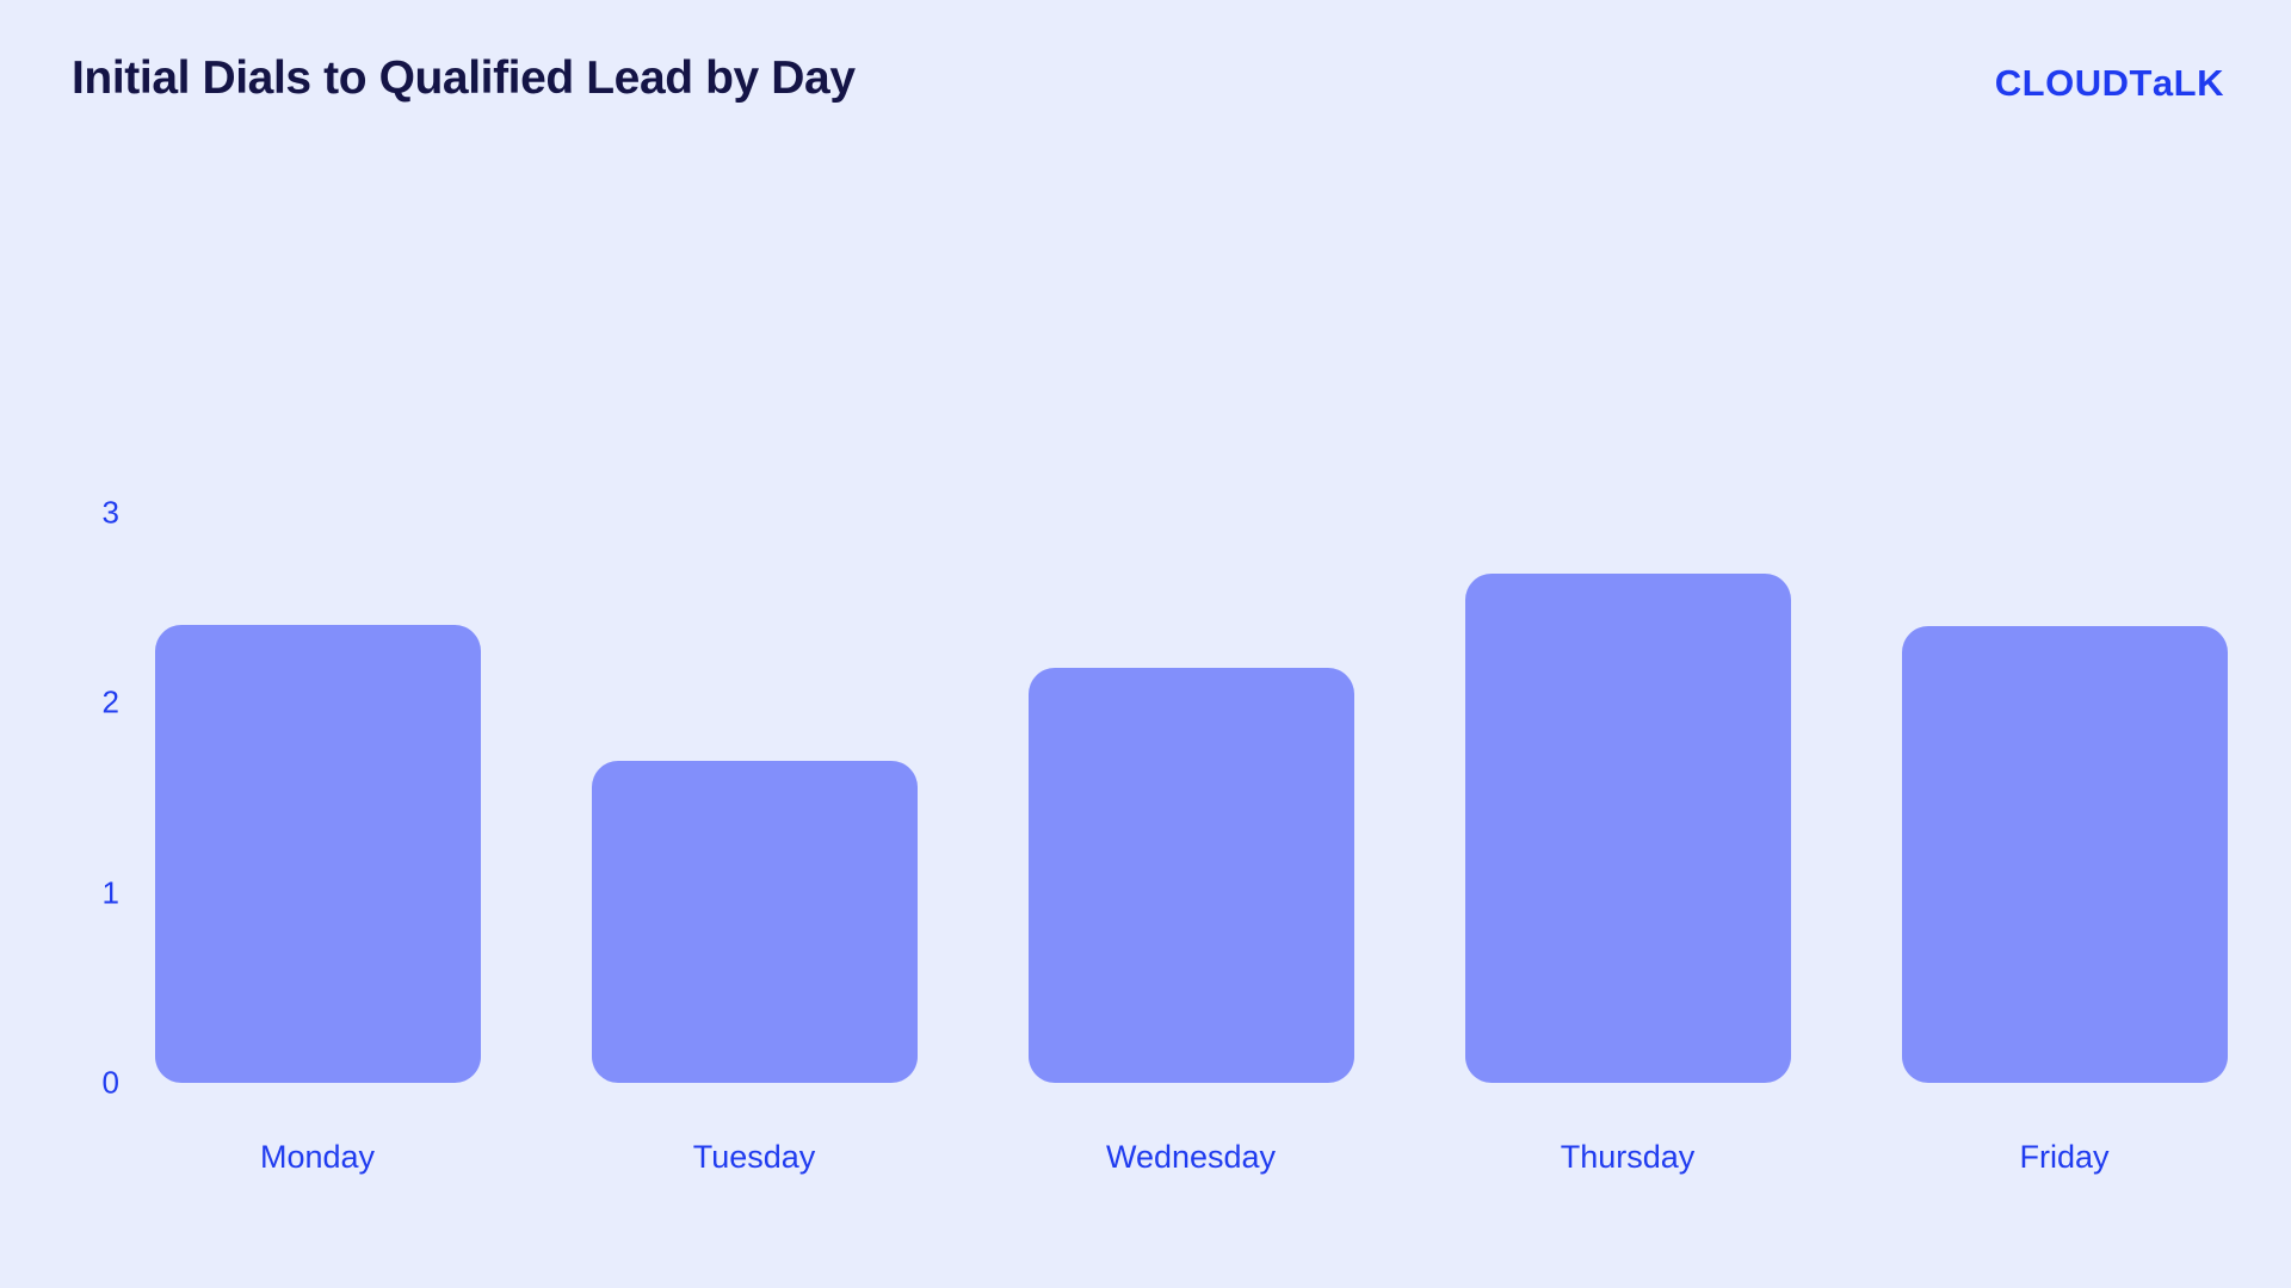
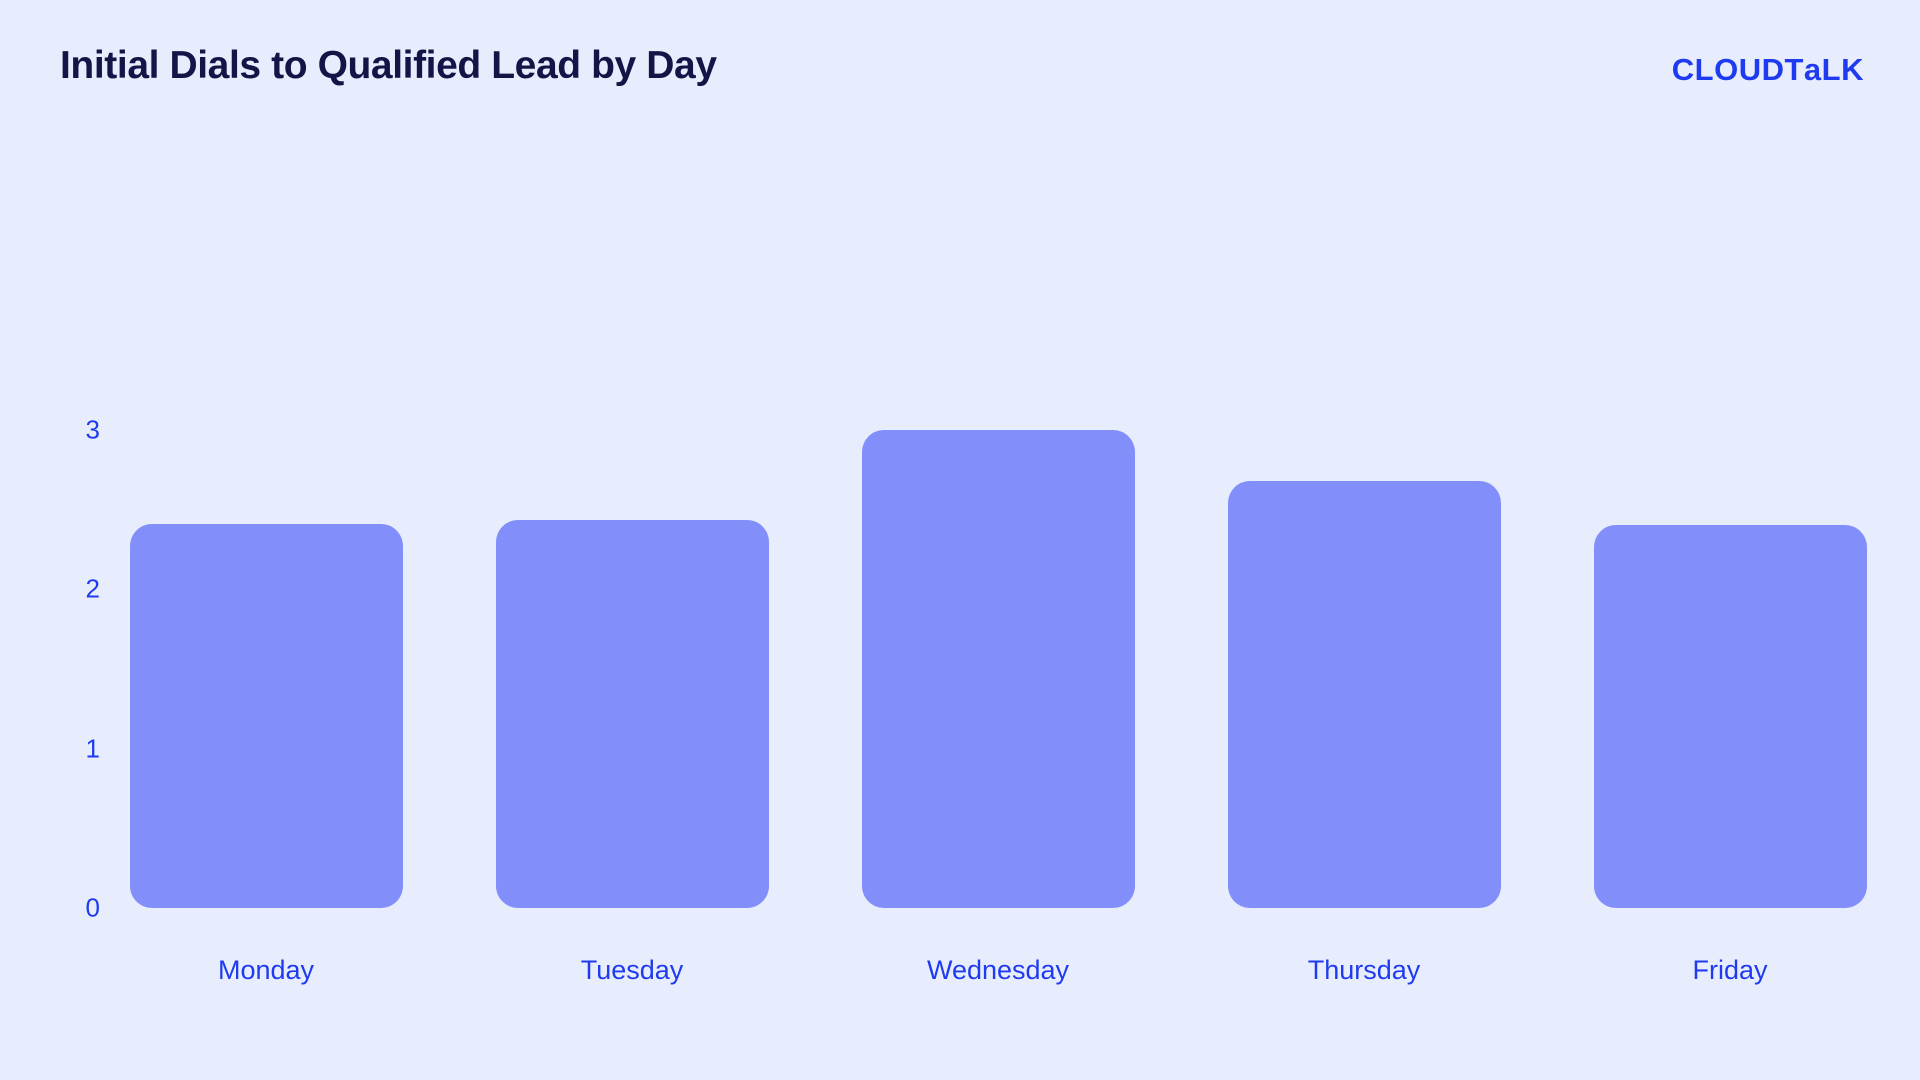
Tuesday: 1.69 -> 2.43
Wednesday: 2.18 -> 3.00
